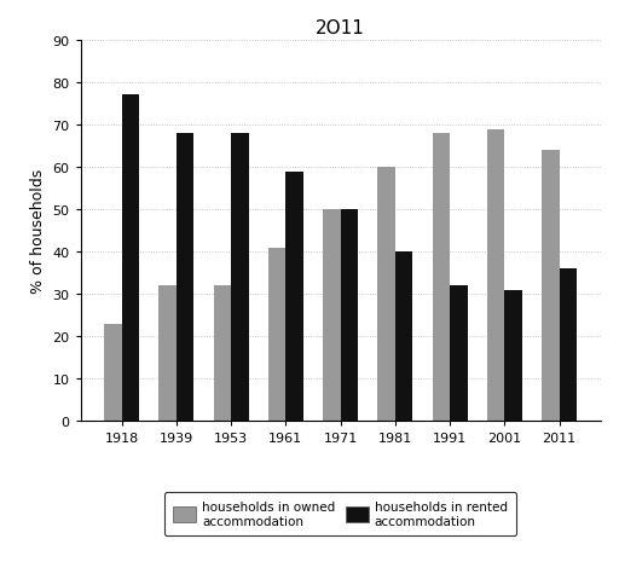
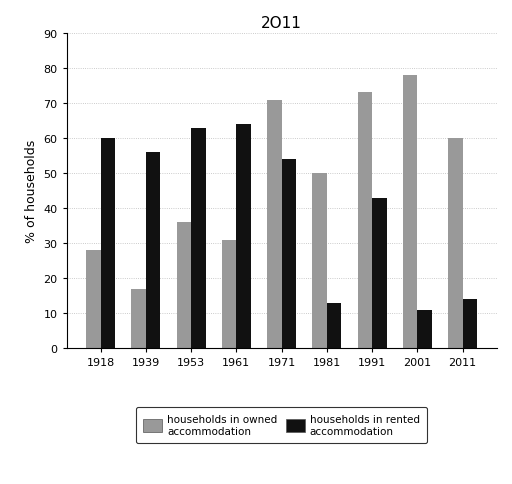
households in owned accommodation/1918: 23 -> 28
households in rented accommodation/1918: 77 -> 60
households in owned accommodation/1939: 32 -> 17
households in rented accommodation/1939: 68 -> 56
households in owned accommodation/1953: 32 -> 36
households in rented accommodation/1953: 68 -> 63
households in owned accommodation/1961: 41 -> 31
households in rented accommodation/1961: 59 -> 64
households in owned accommodation/1971: 50 -> 71
households in rented accommodation/1971: 50 -> 54
households in owned accommodation/1981: 60 -> 50
households in rented accommodation/1981: 40 -> 13
households in owned accommodation/1991: 68 -> 73
households in rented accommodation/1991: 32 -> 43
households in owned accommodation/2001: 69 -> 78
households in rented accommodation/2001: 31 -> 11
households in owned accommodation/2011: 64 -> 60
households in rented accommodation/2011: 36 -> 14
